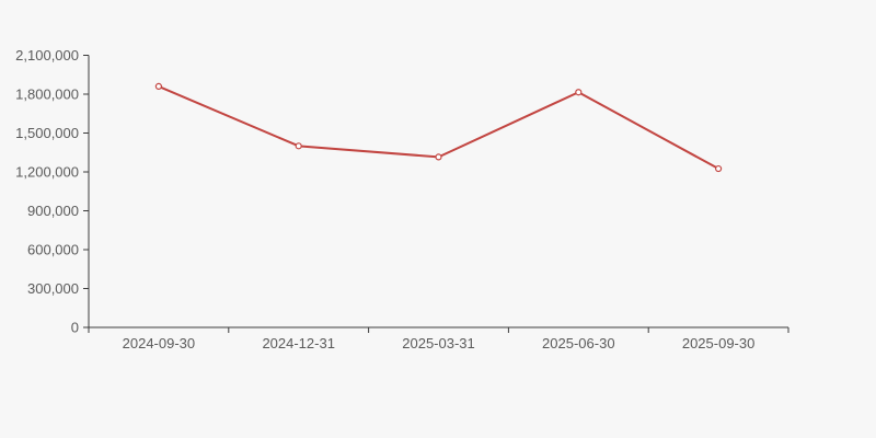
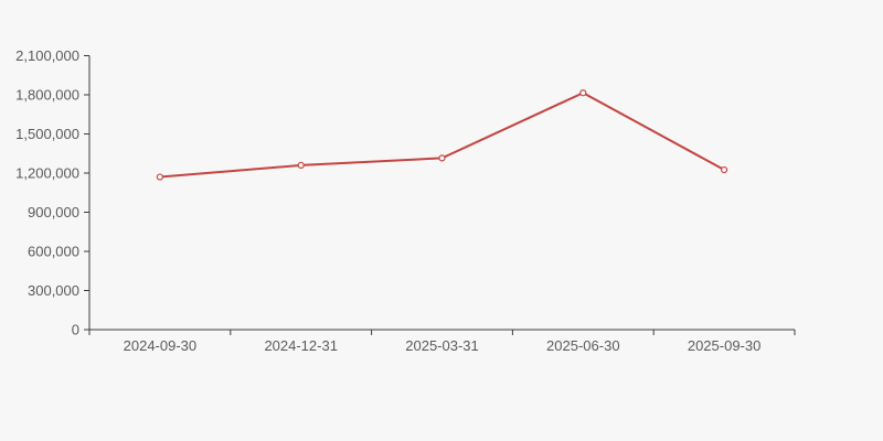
2024-09-30: 1860000 -> 1170000
2024-12-31: 1400000 -> 1260000
